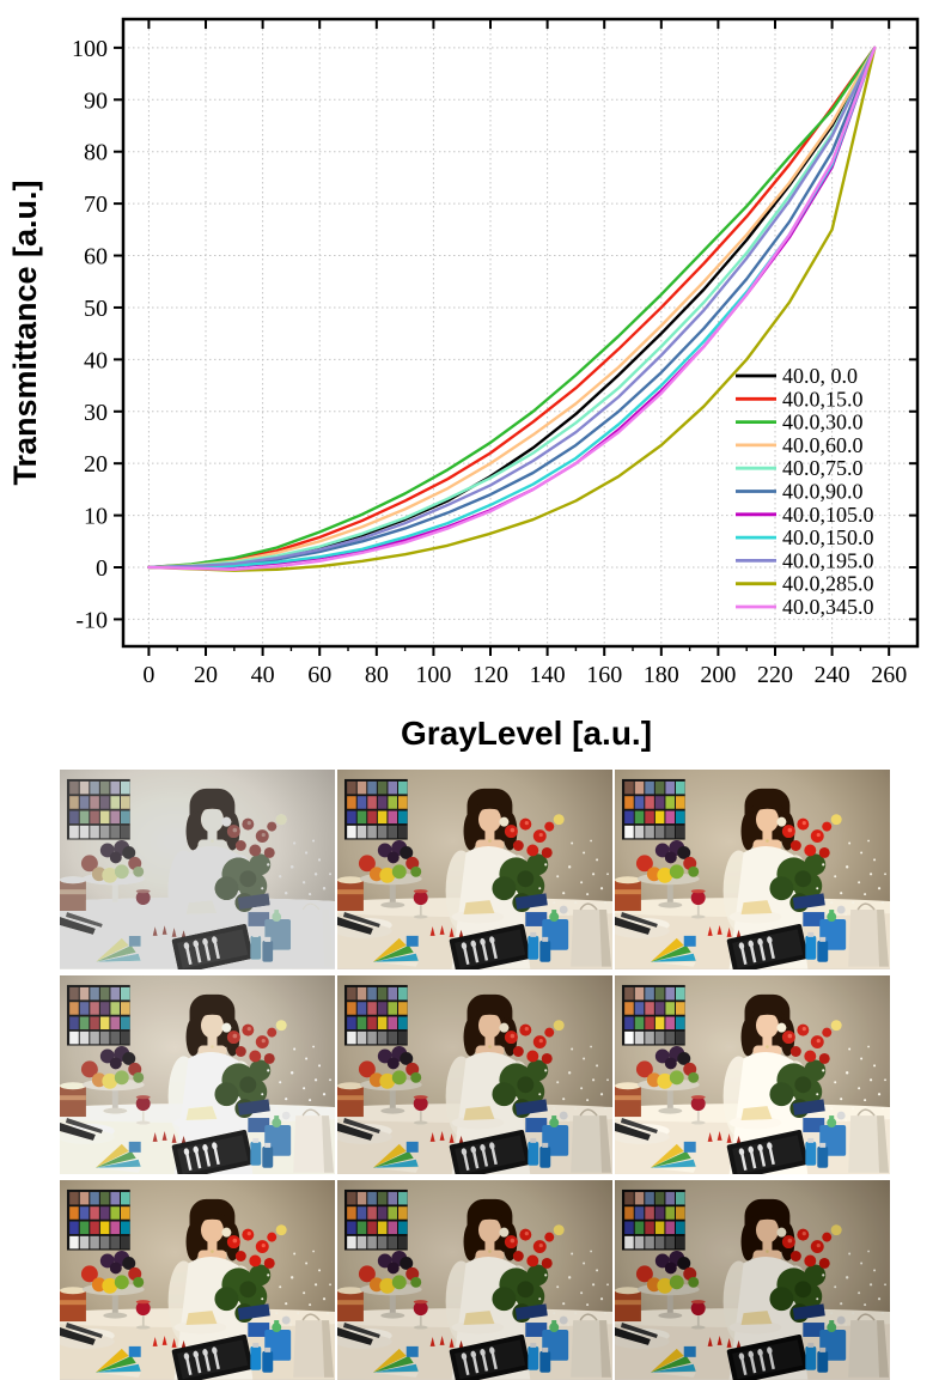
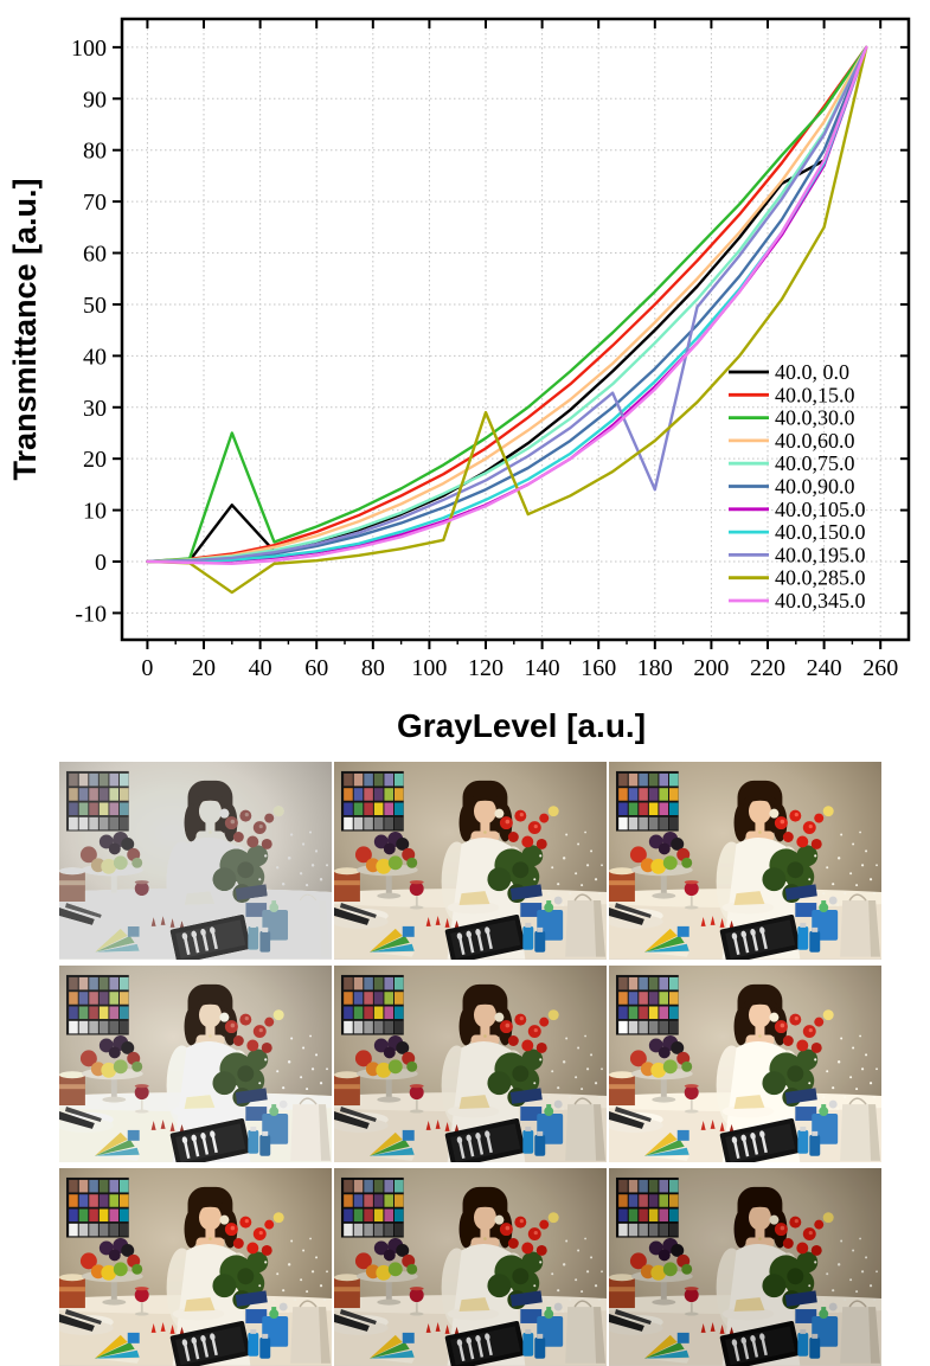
40.0, 0.0/30: 1 -> 11
40.0,30.0/30: 2 -> 25
40.0,285.0/30: -1 -> -6
40.0,285.0/120: 6 -> 29
40.0,195.0/180: 41 -> 14
40.0, 0.0/240: 85 -> 78
